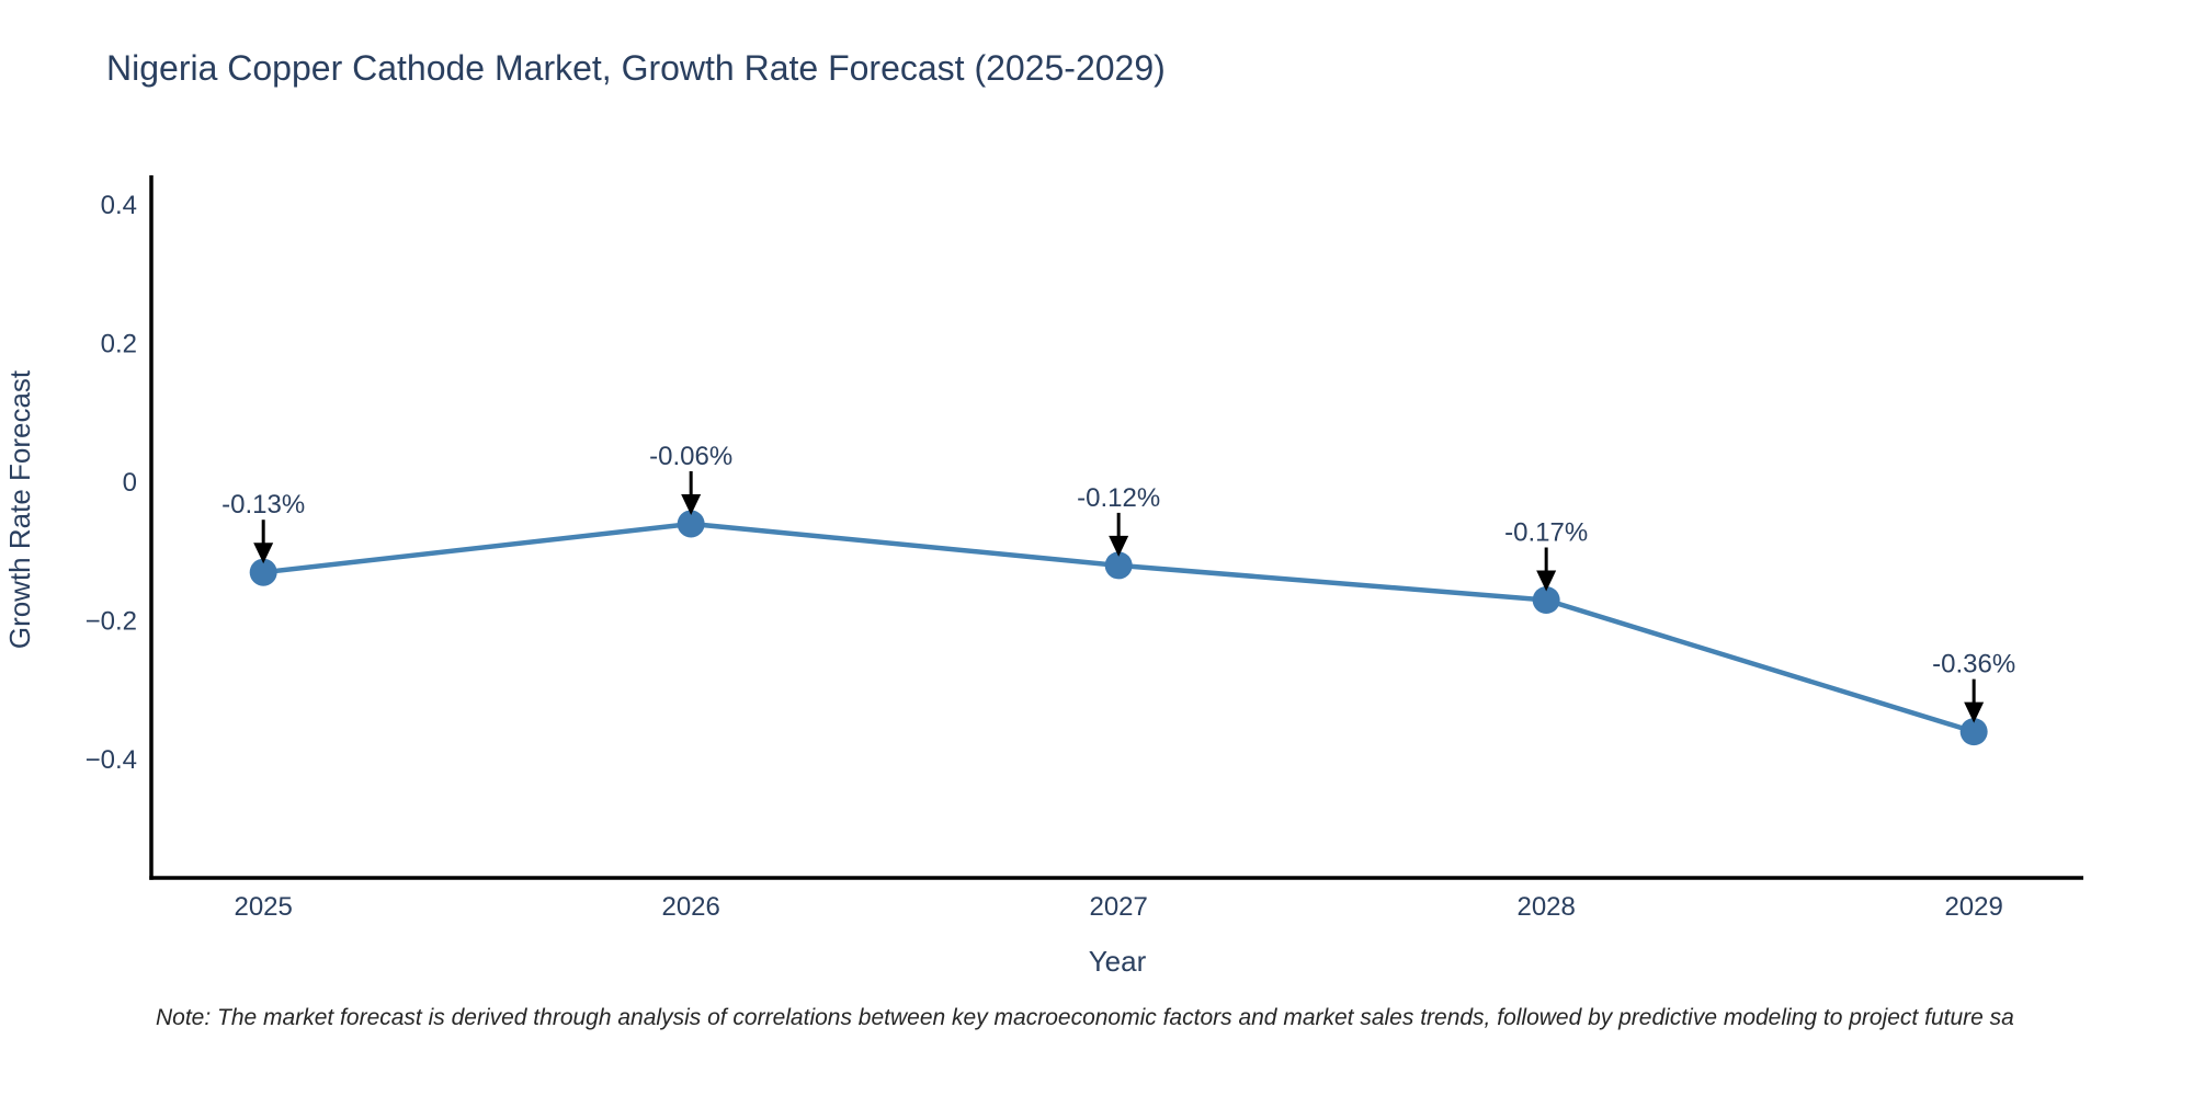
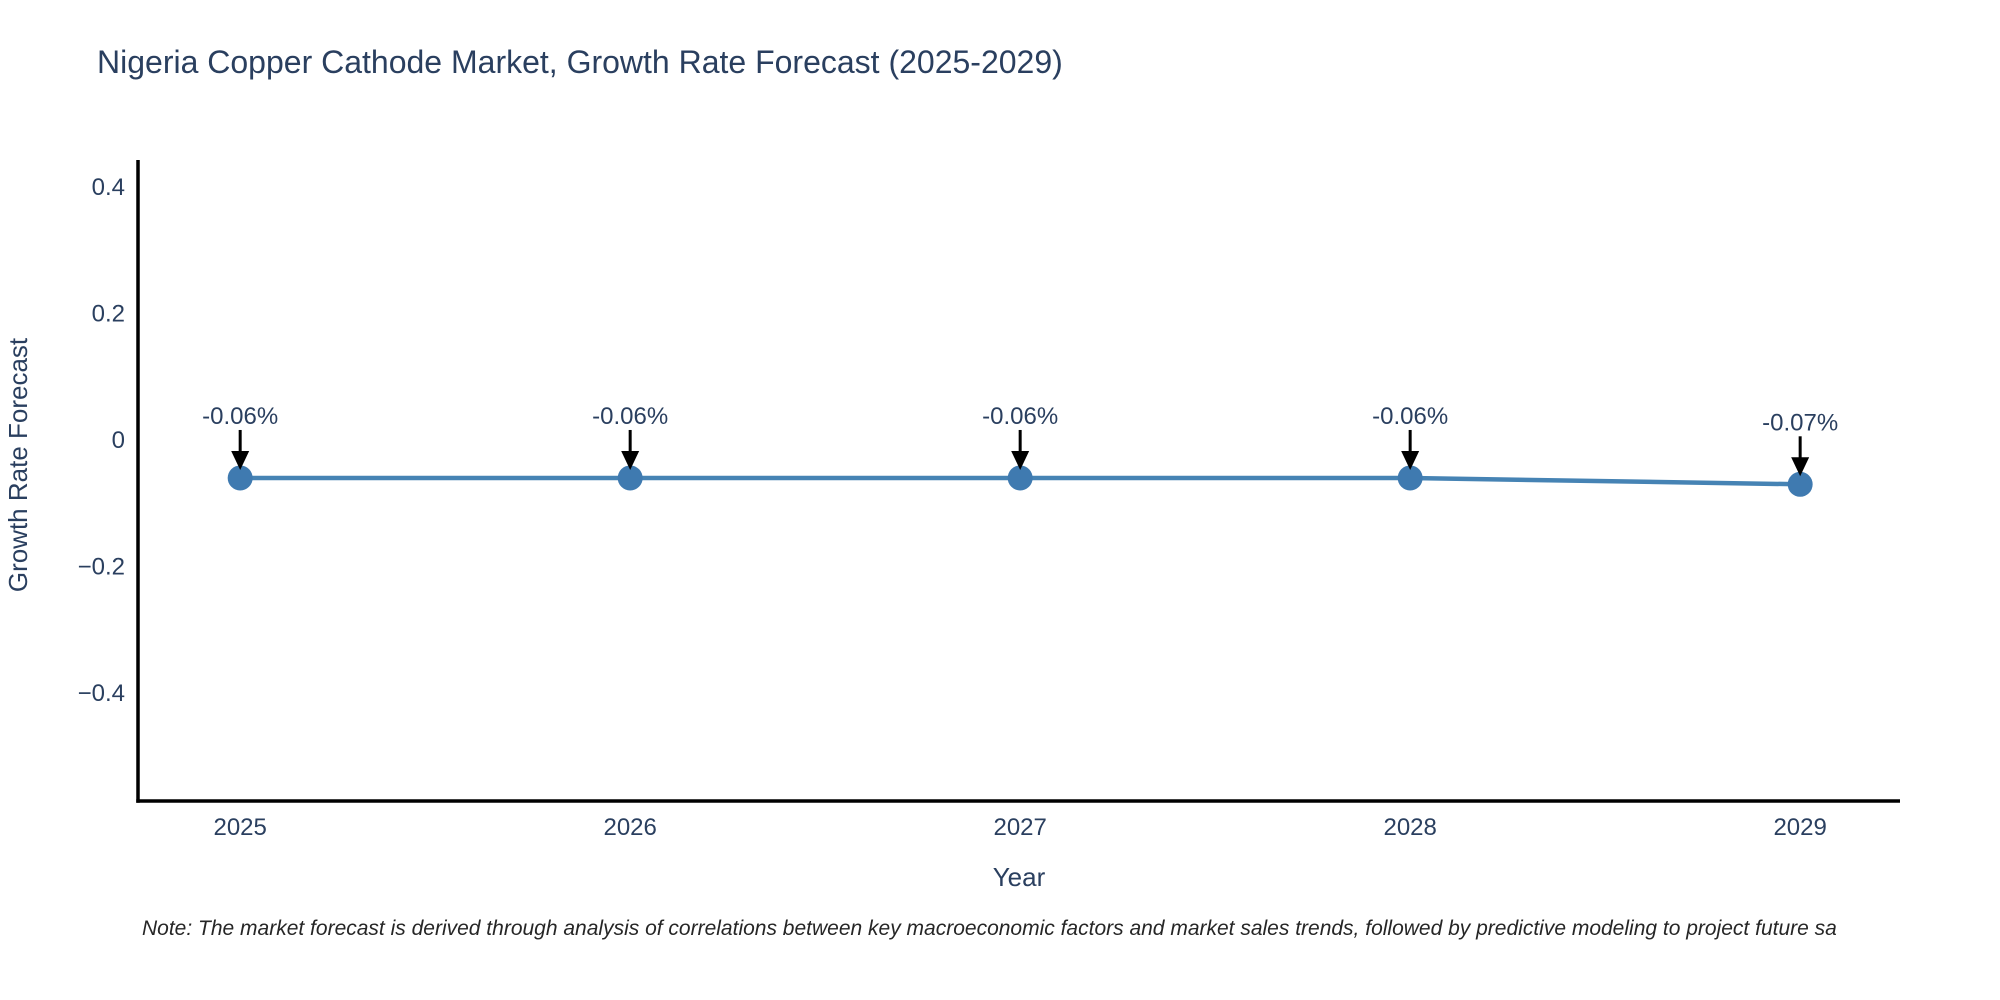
2025: -0.13% -> -0.06%
2027: -0.12% -> -0.06%
2028: -0.17% -> -0.06%
2029: -0.36% -> -0.07%
